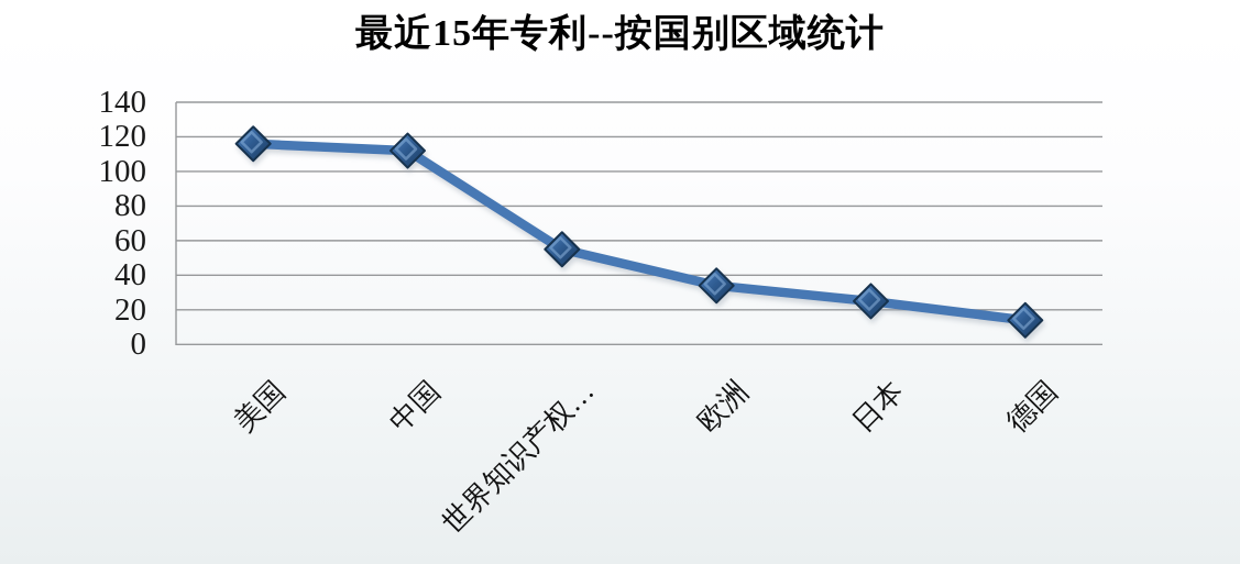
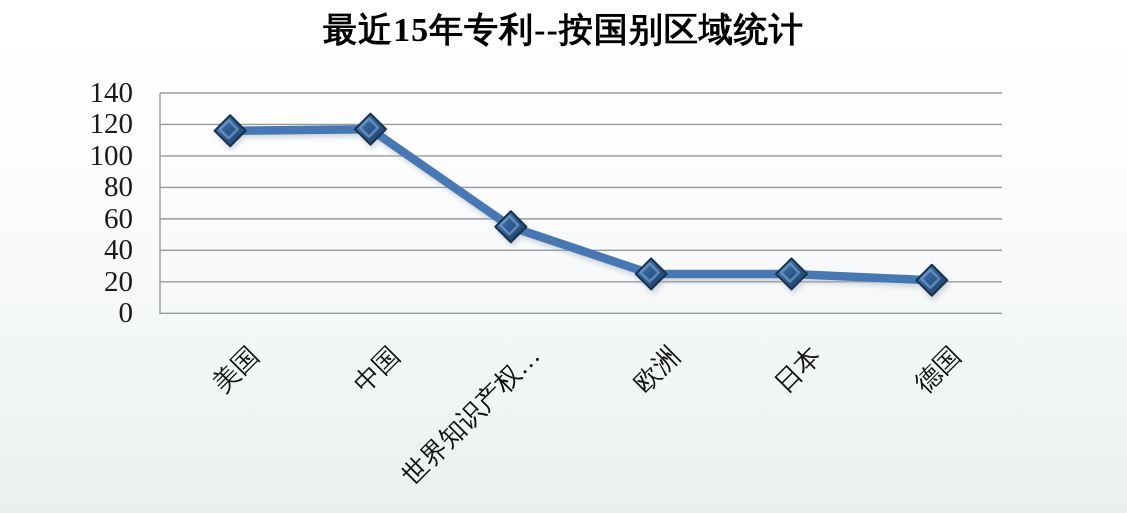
中国: 112 -> 117
欧洲: 34 -> 25
德国: 14 -> 21
